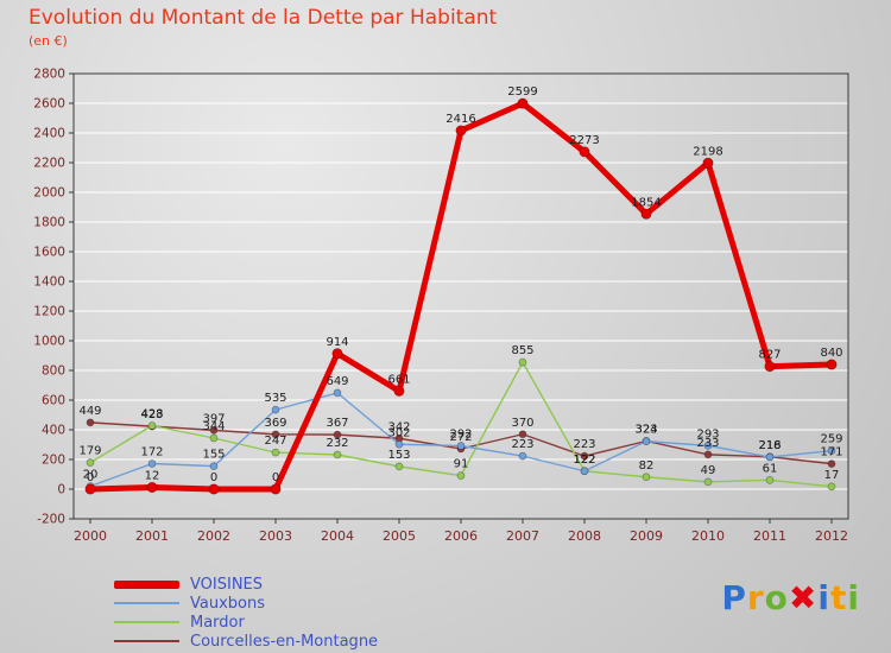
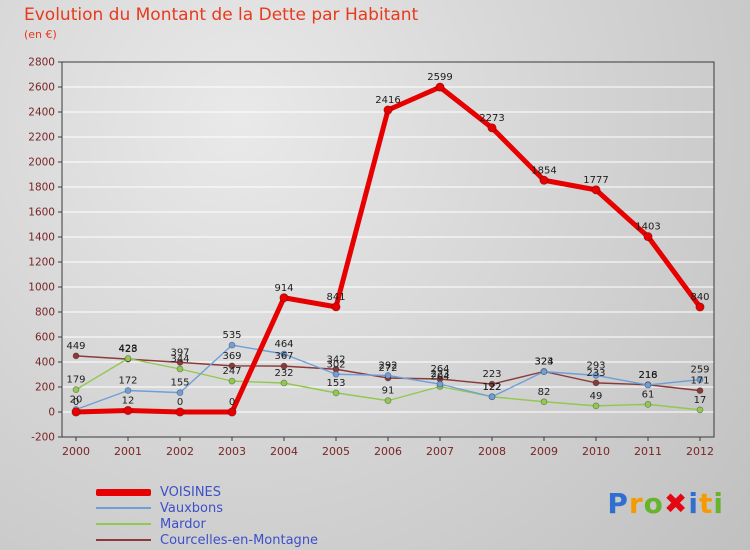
Vauxbons/2004: 649 -> 464
VOISINES/2005: 661 -> 841
Mardor/2007: 855 -> 204
Courcelles-en-Montagne/2007: 370 -> 264
VOISINES/2010: 2198 -> 1777
VOISINES/2011: 827 -> 1403
